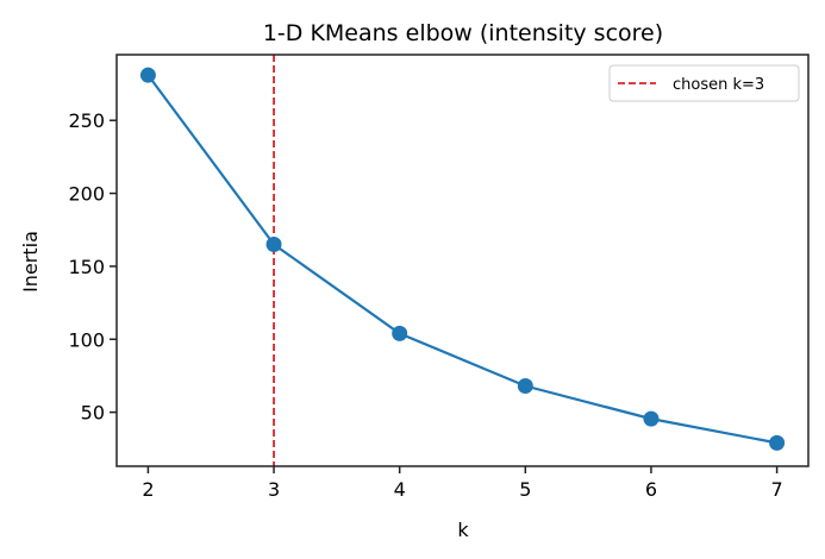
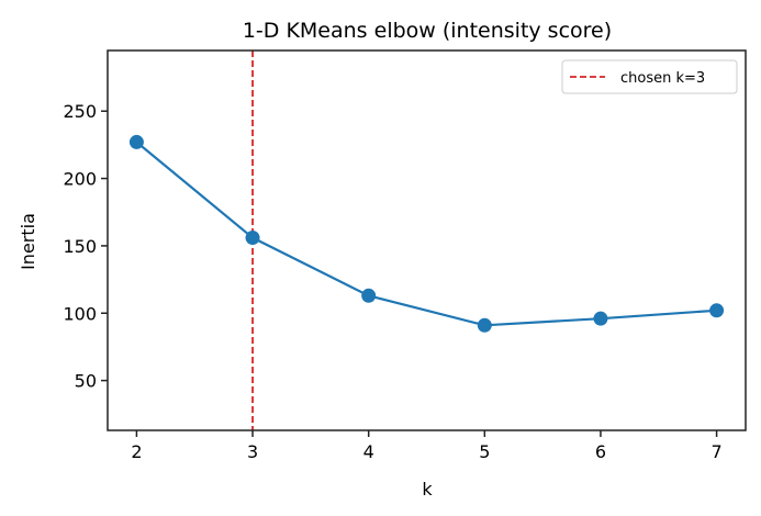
2: 281 -> 227
3: 165 -> 156
4: 104 -> 113
5: 68 -> 91
6: 46 -> 96
7: 29 -> 102
